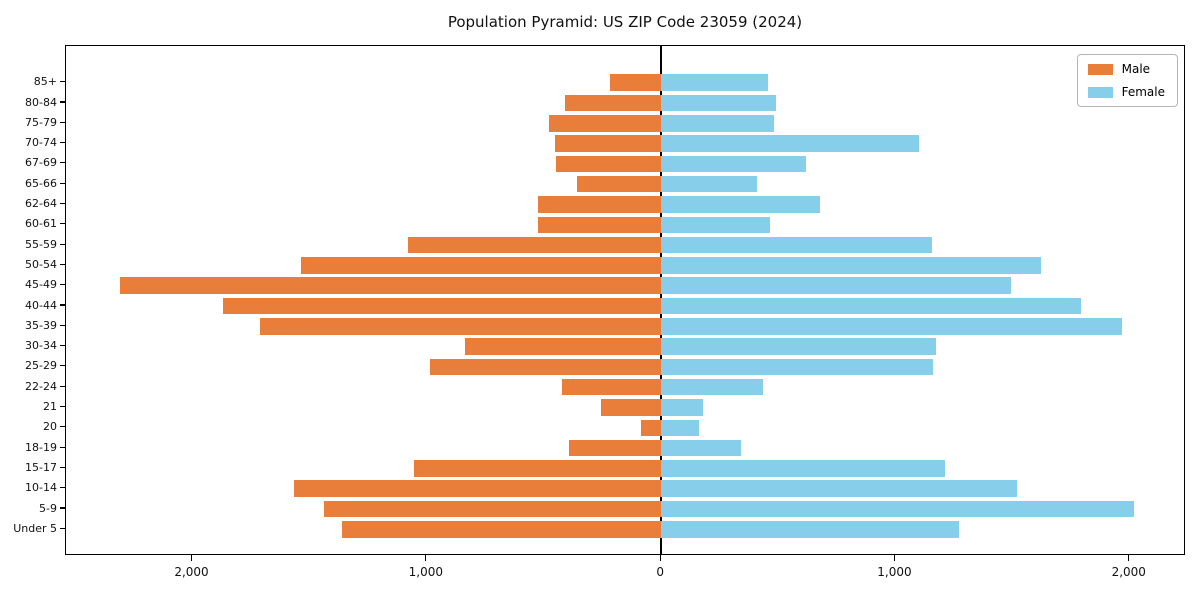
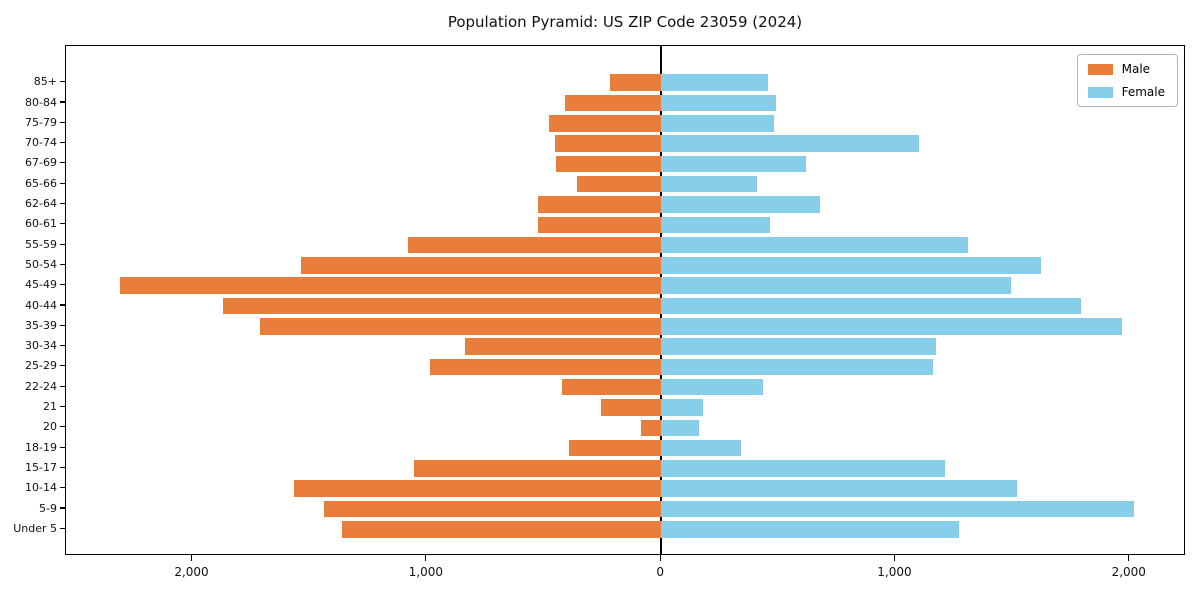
Female/55-59: 1160 -> 1310
